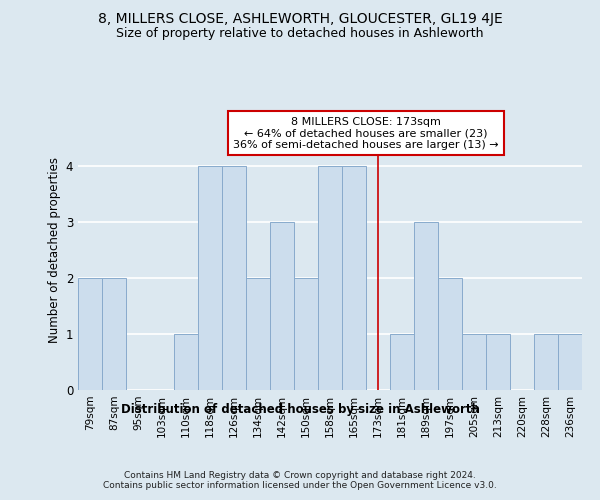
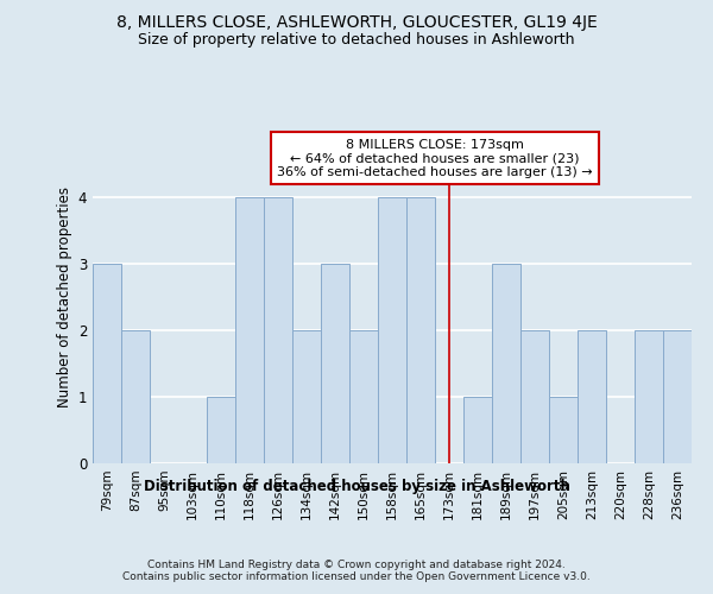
79sqm: 2 -> 3
213sqm: 1 -> 2
228sqm: 1 -> 2
236sqm: 1 -> 2
